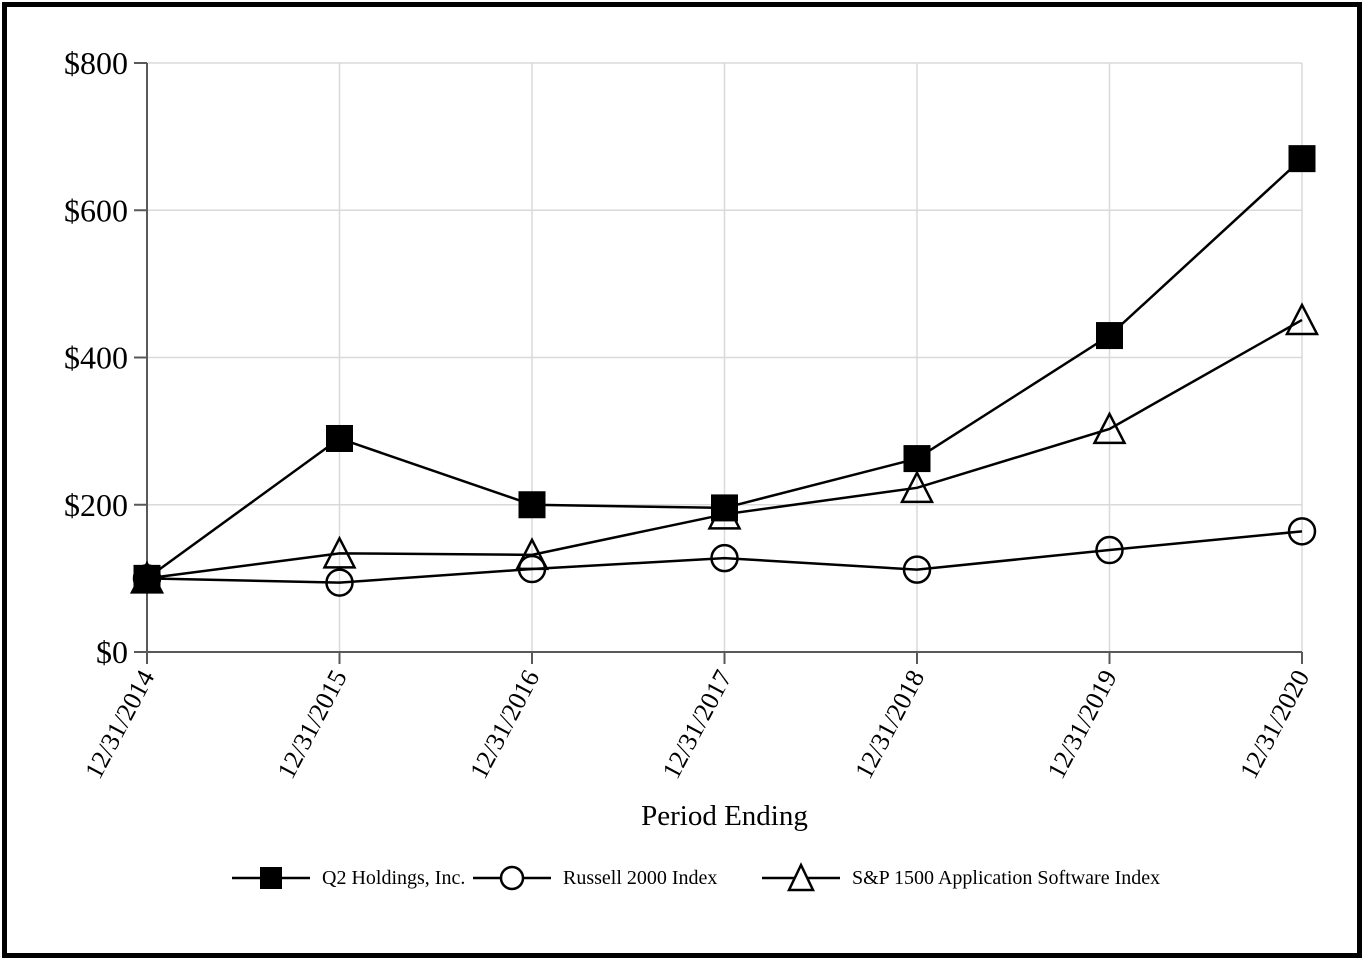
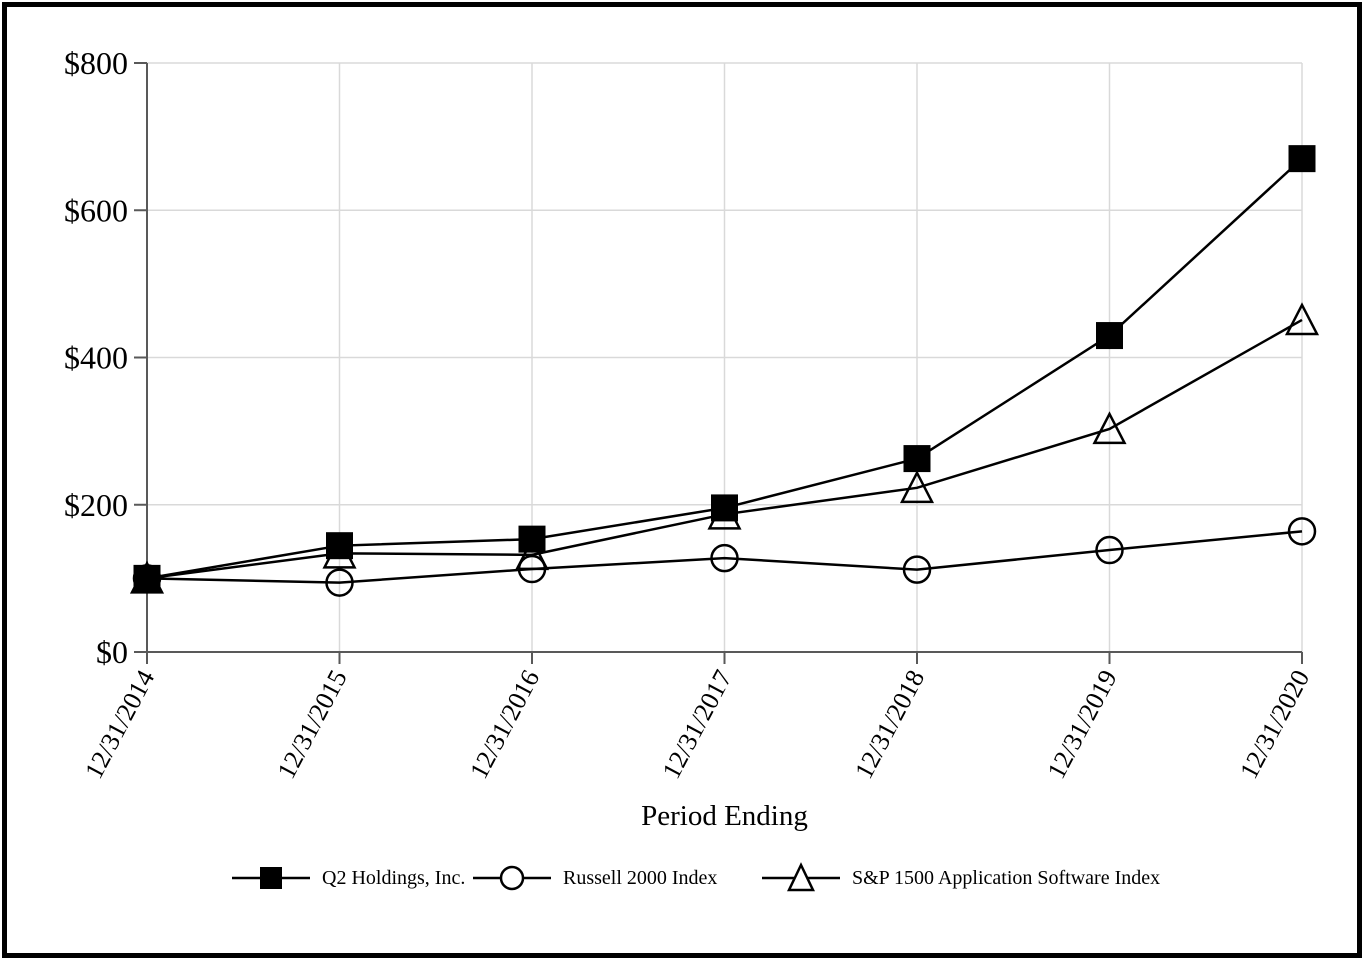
Q2 Holdings, Inc./12/31/2015: $290 -> $140
Q2 Holdings, Inc./12/31/2016: $200 -> $150
